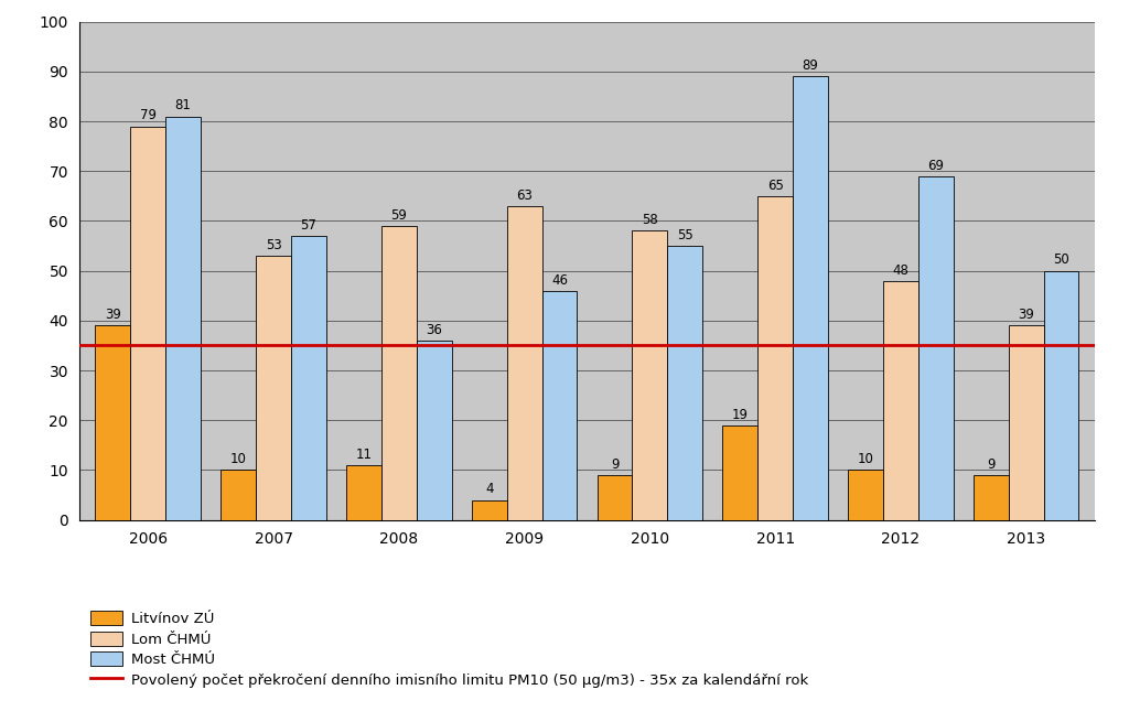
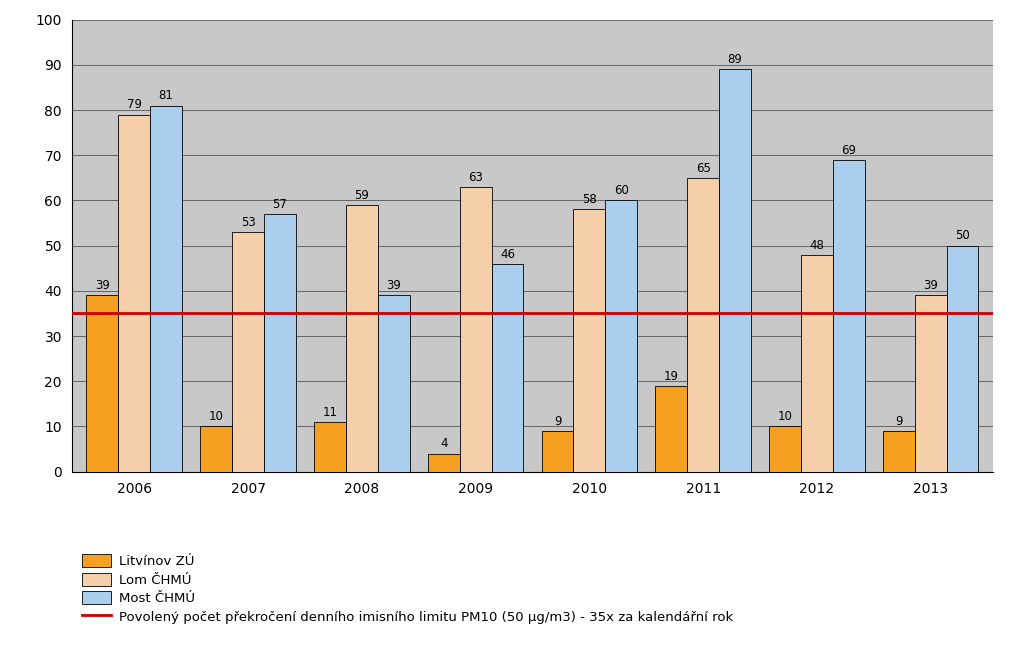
Most ČHMÚ/2008: 36 -> 39
Most ČHMÚ/2010: 55 -> 60
